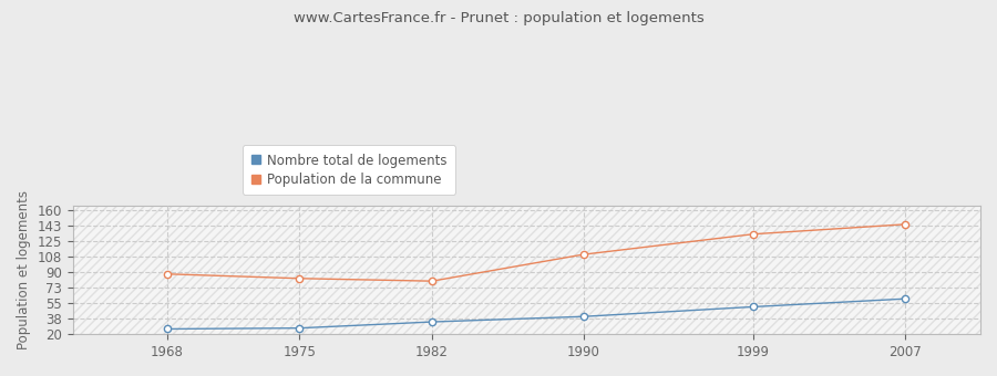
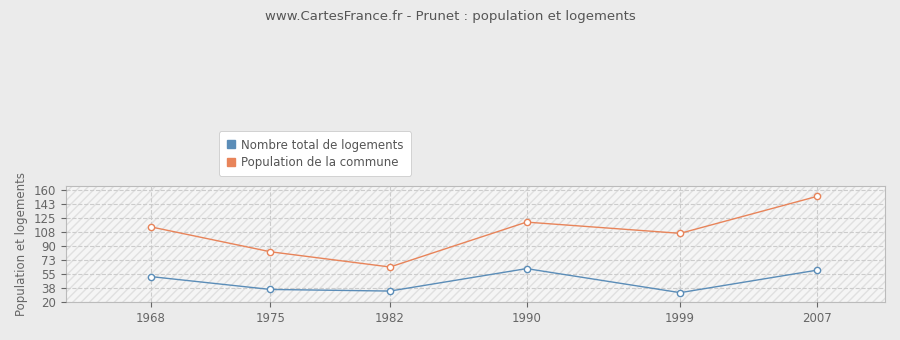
Nombre total de logements/1968: 26 -> 52
Population de la commune/1968: 88 -> 114
Nombre total de logements/1975: 27 -> 36
Population de la commune/1982: 80 -> 64
Nombre total de logements/1990: 40 -> 62
Population de la commune/1990: 110 -> 120
Nombre total de logements/1999: 51 -> 32
Population de la commune/1999: 133 -> 106
Population de la commune/2007: 144 -> 152
